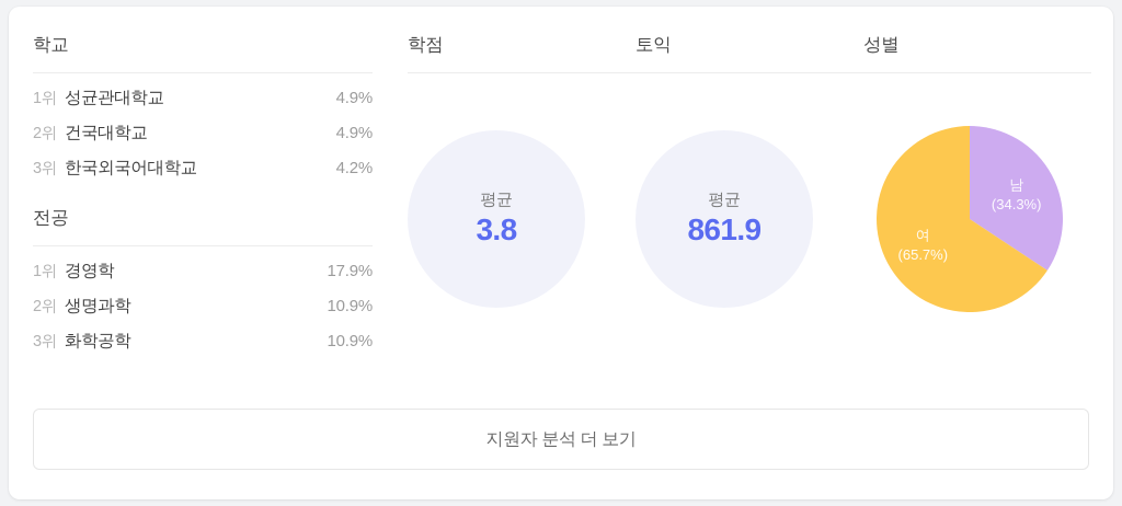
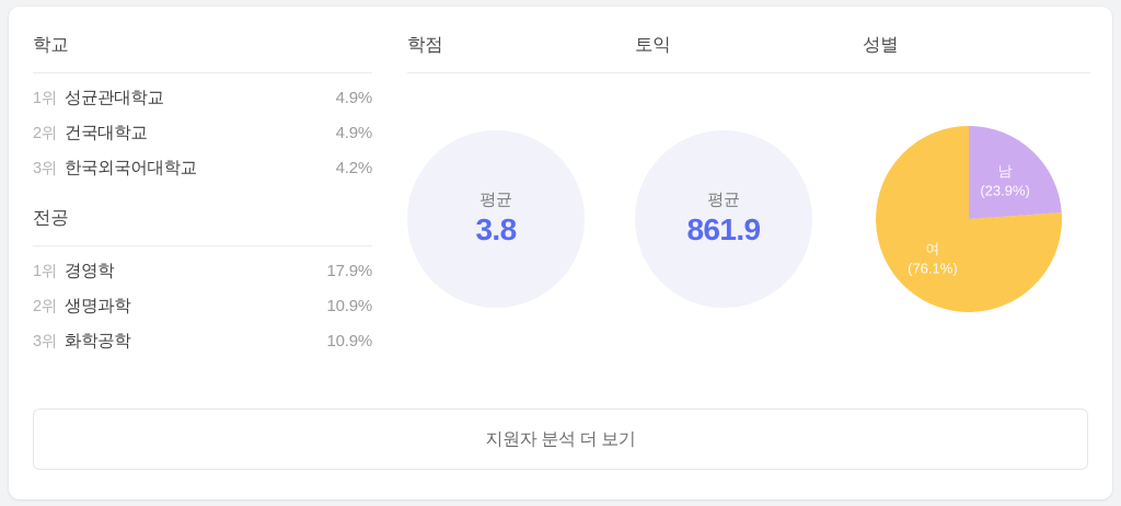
남: 34.3% -> 23.9%
여: 65.7% -> 76.1%
